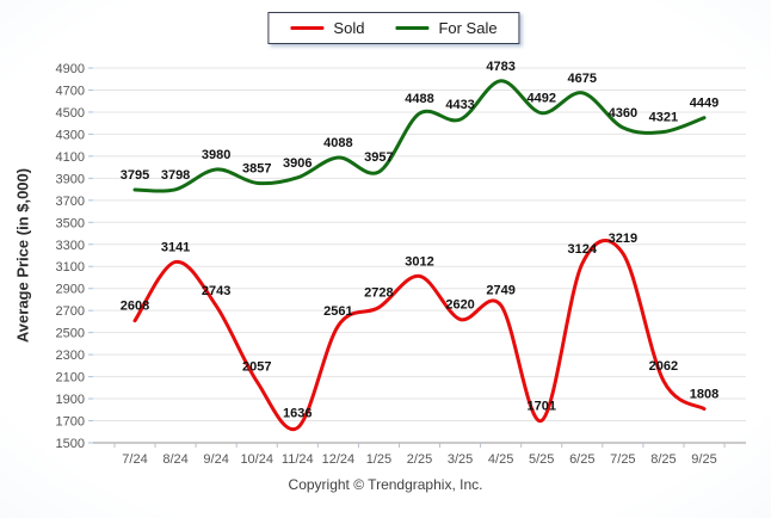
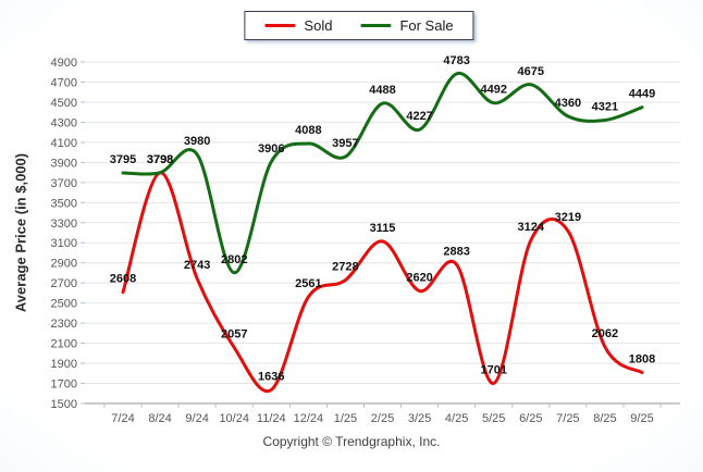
Sold/8/24: 3141 -> 3798
For Sale/10/24: 3857 -> 2802
Sold/2/25: 3012 -> 3115
For Sale/3/25: 4433 -> 4227
Sold/4/25: 2749 -> 2883
